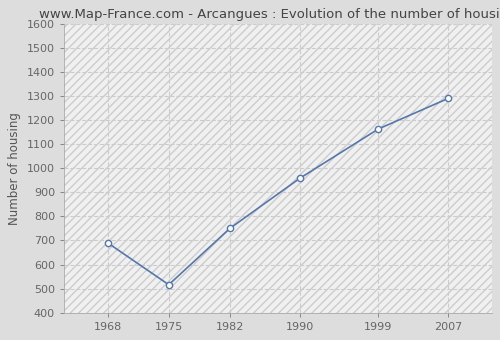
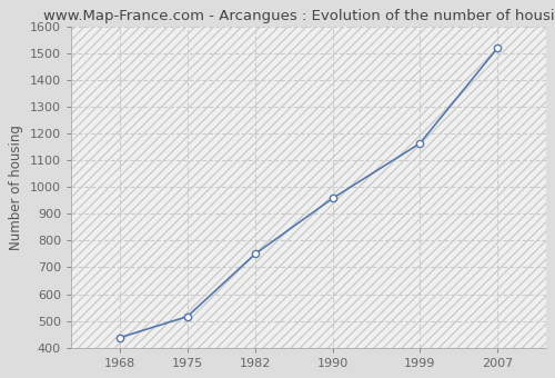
1968: 690 -> 437
2007: 1290 -> 1519
